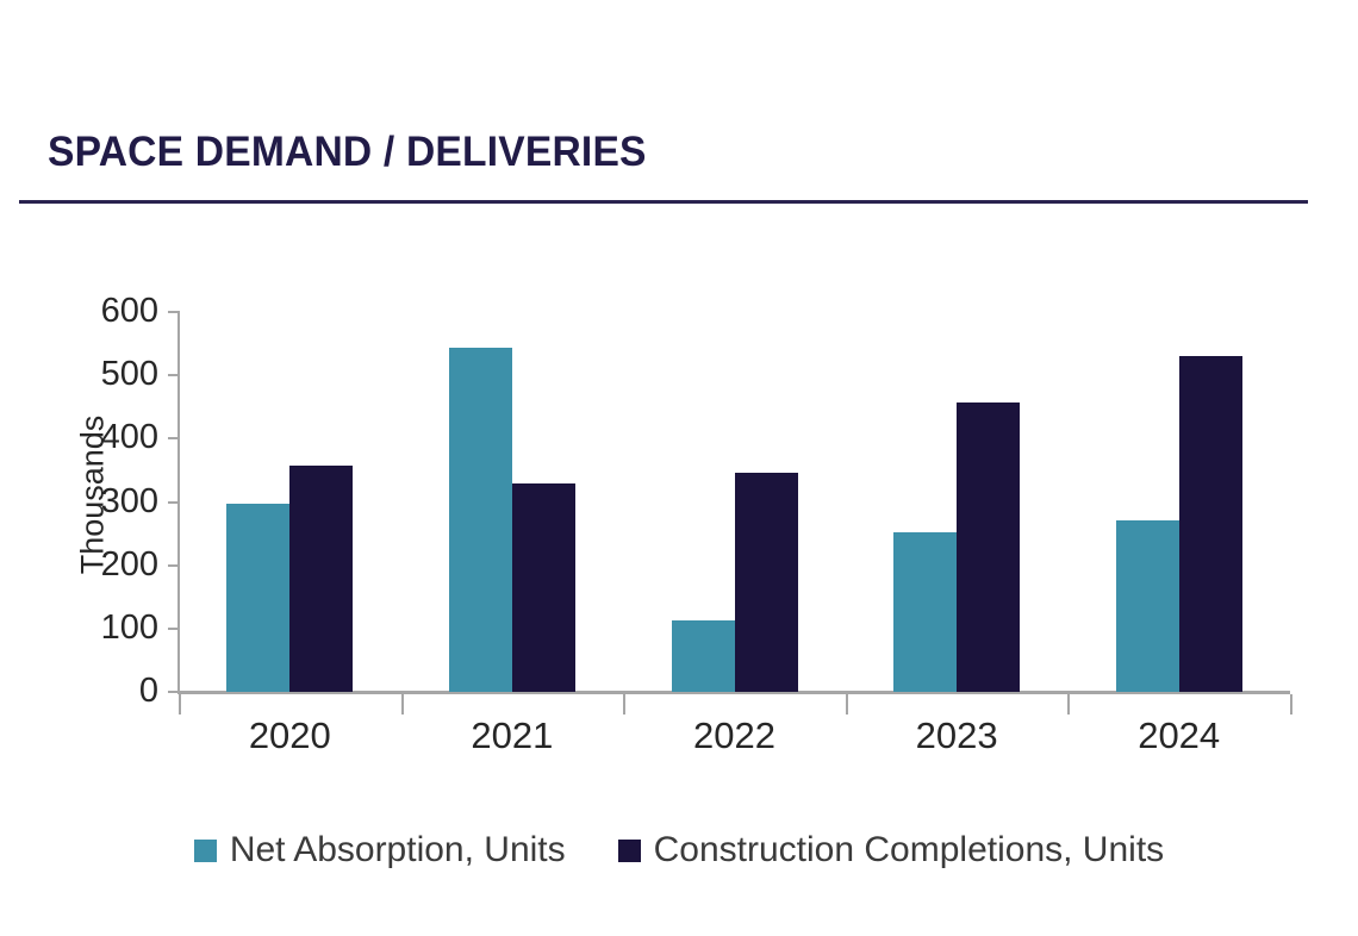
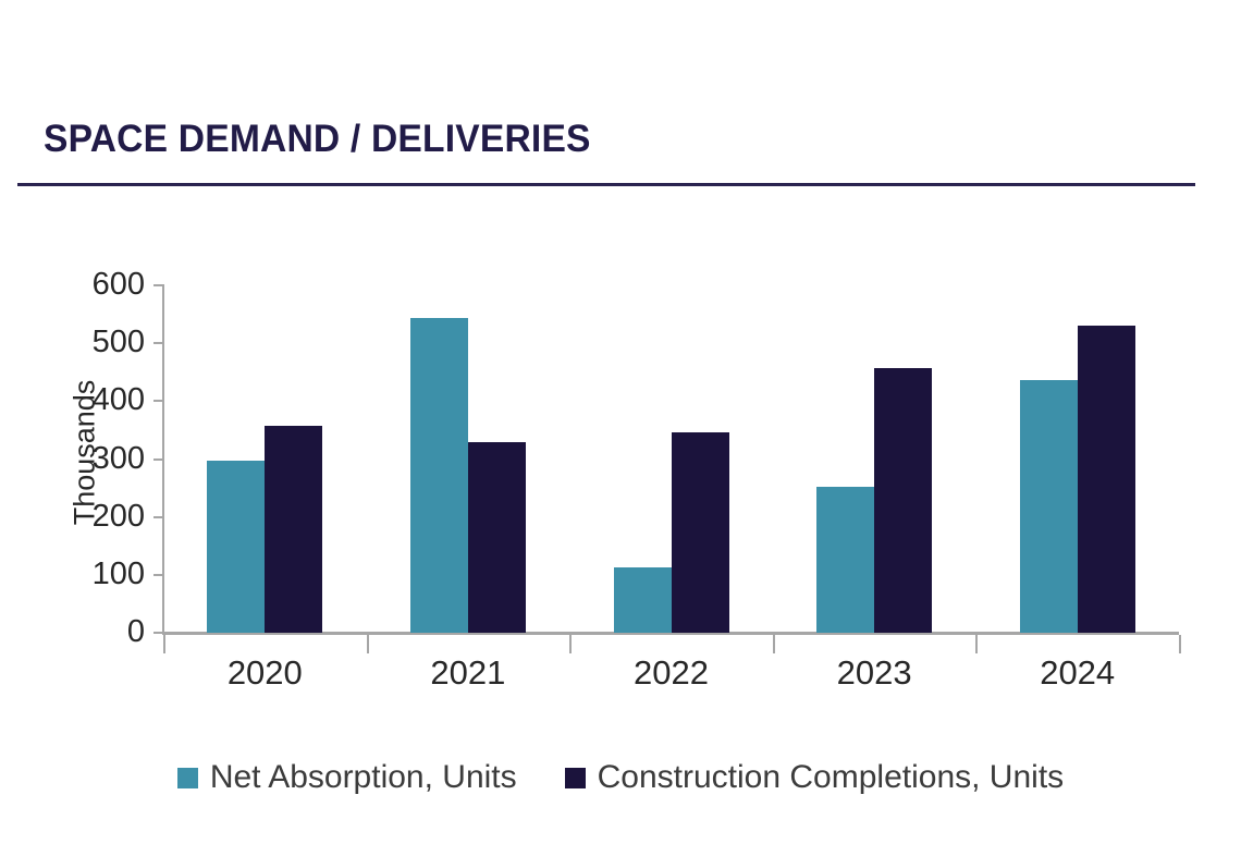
Net Absorption, Units/2024: 270 -> 440
